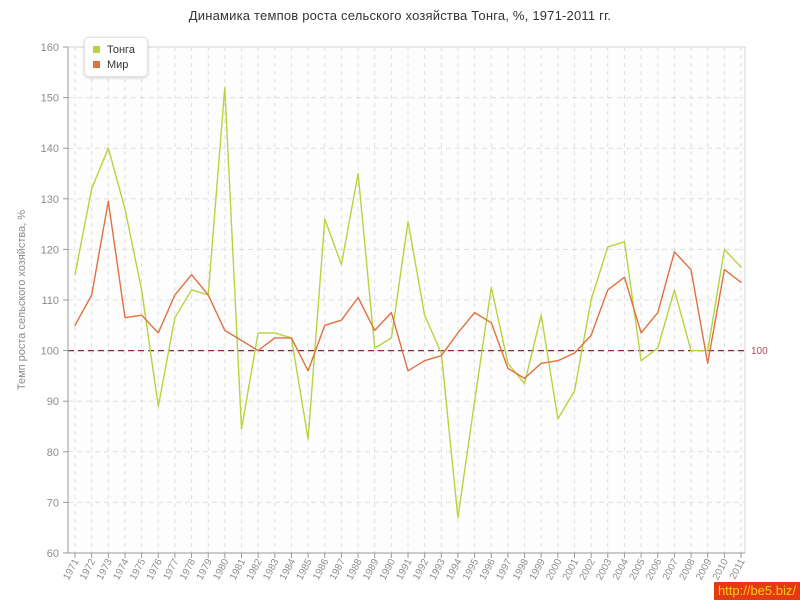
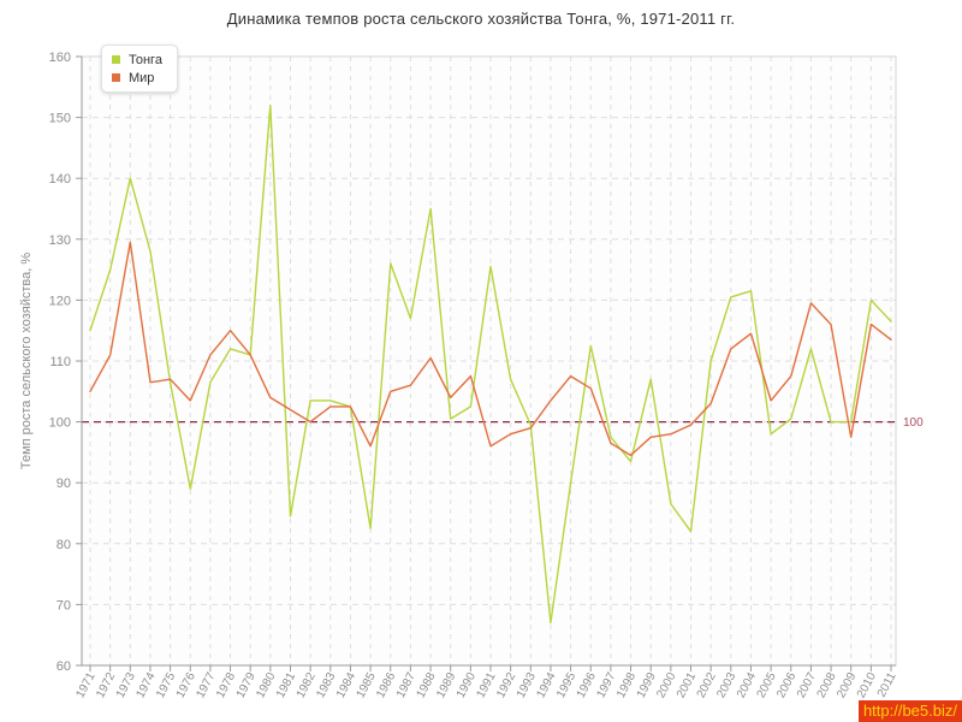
Тонга/1972: 132 -> 125
Тонга/1975: 112 -> 106
Тонга/2001: 92 -> 82
